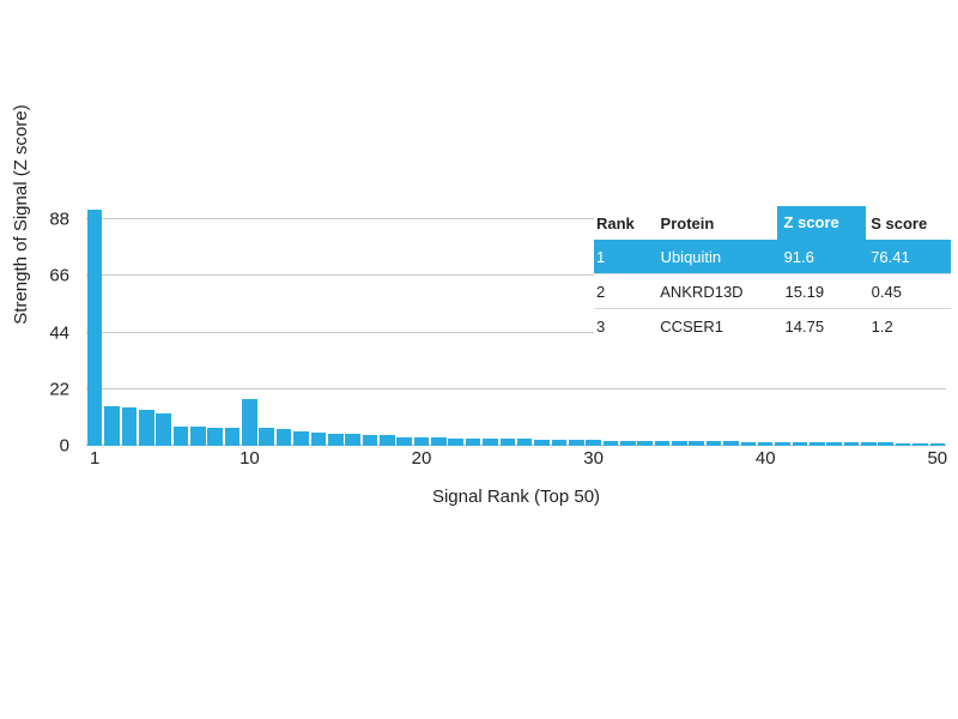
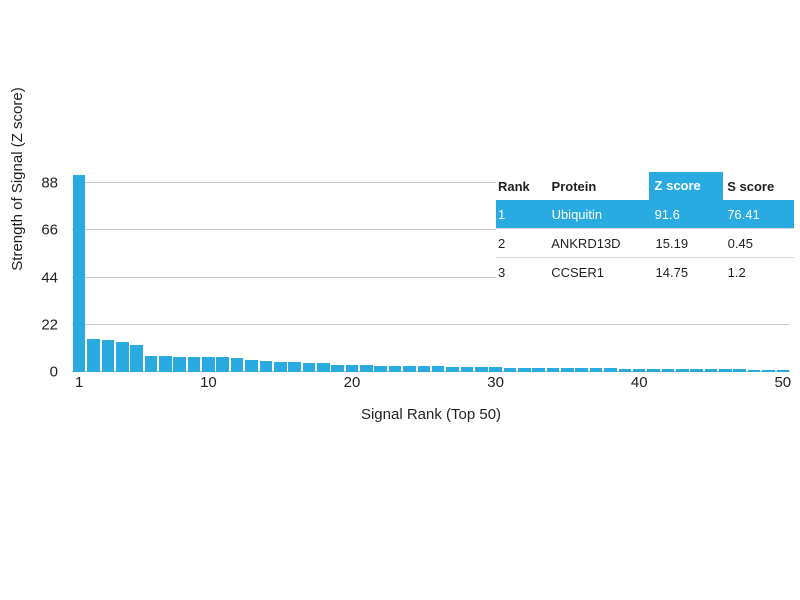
10: 18 -> 7
